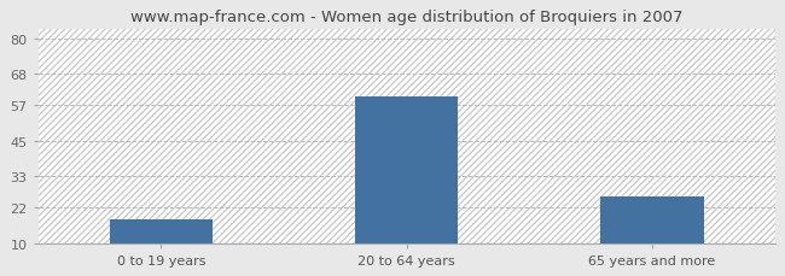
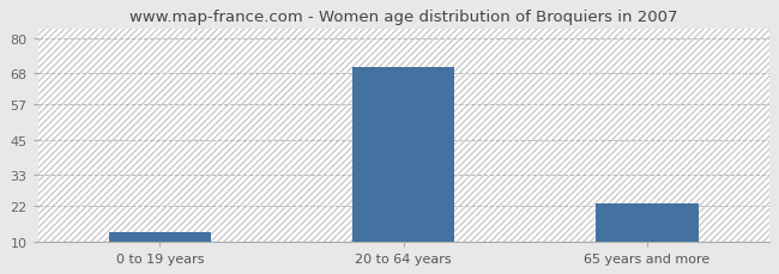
0 to 19 years: 18 -> 13
20 to 64 years: 60 -> 70
65 years and more: 26 -> 23
